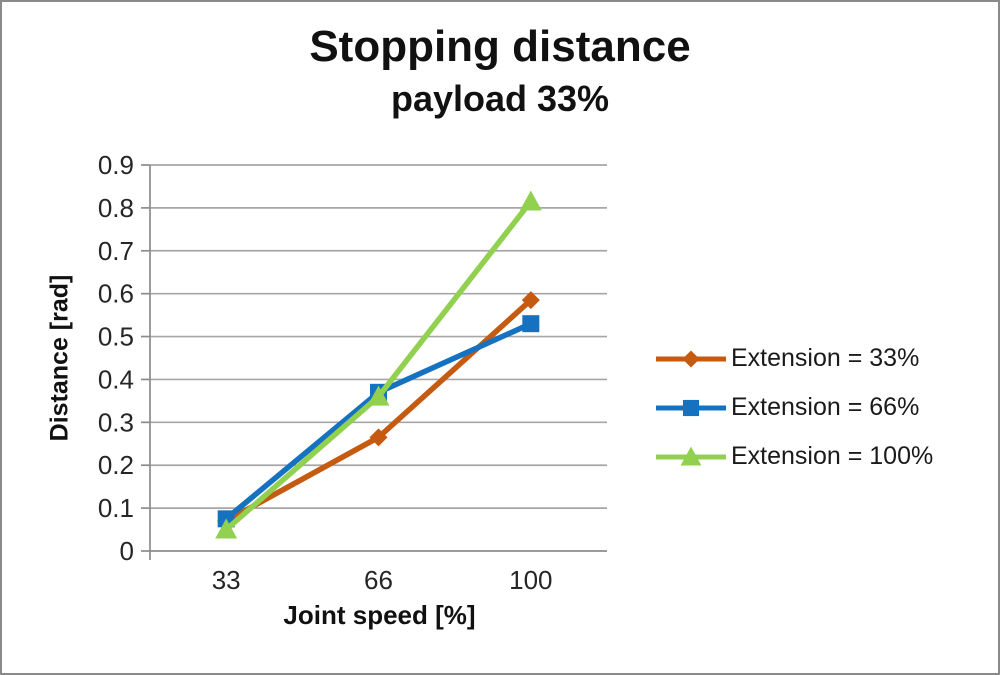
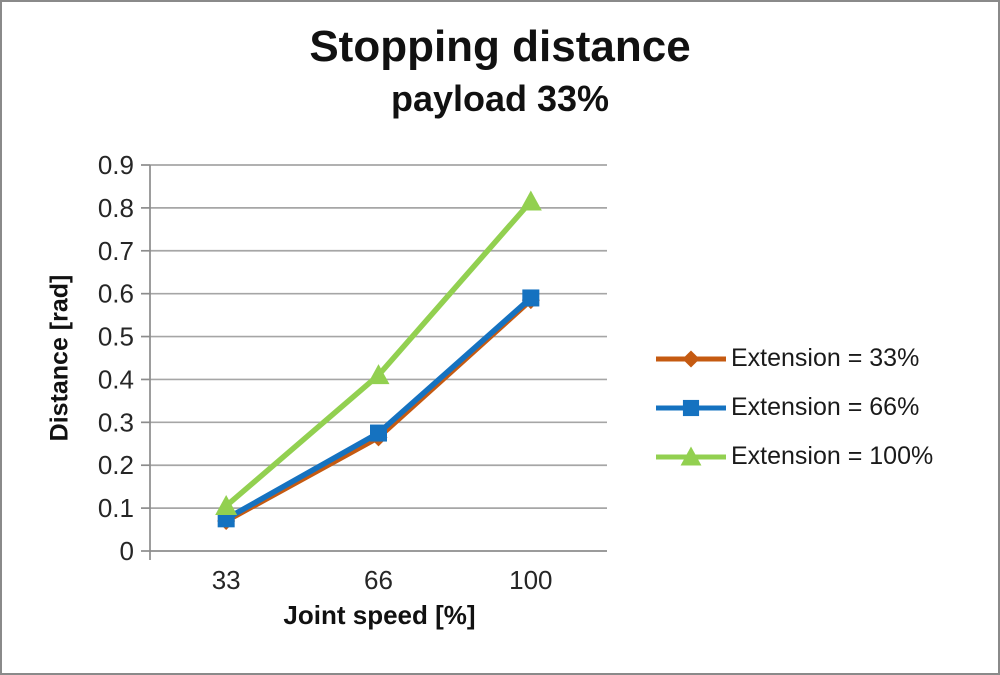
Extension = 100%/33: 0.05 -> 0.10
Extension = 66%/66: 0.37 -> 0.28
Extension = 100%/66: 0.36 -> 0.41
Extension = 66%/100: 0.53 -> 0.59
